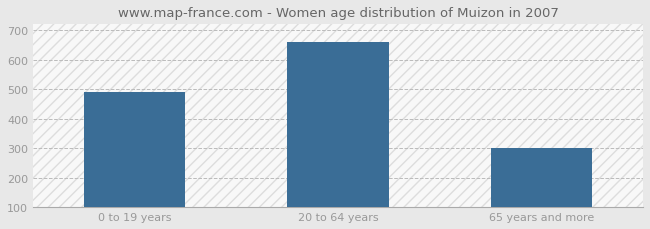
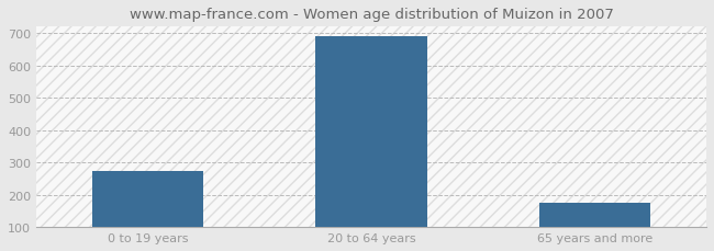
0 to 19 years: 490 -> 274
20 to 64 years: 660 -> 692
65 years and more: 300 -> 175
